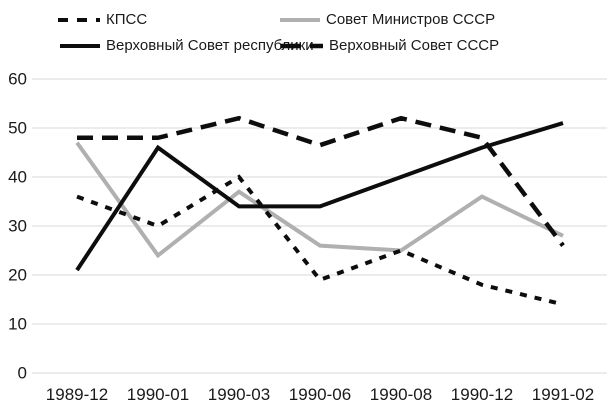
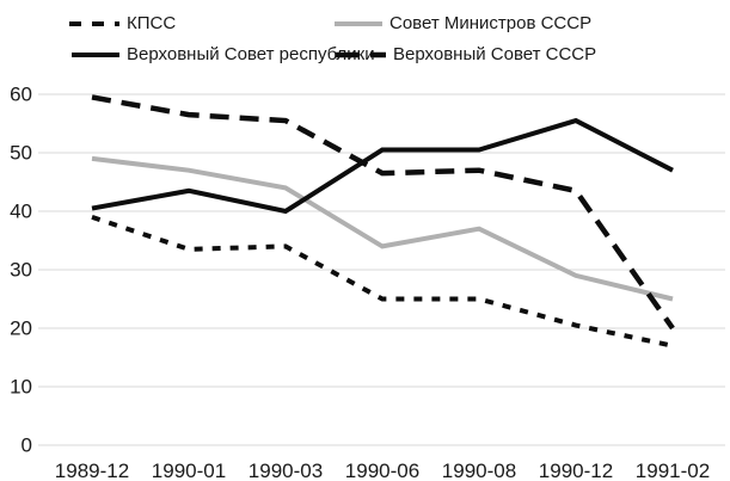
КПСС/1989-12: 36 -> 39
Совет Министров СССР/1989-12: 47 -> 49
Верховный Совет республики/1989-12: 21 -> 40
Верховный Совет СССР/1989-12: 48 -> 60
КПСС/1990-01: 30 -> 34
Совет Министров СССР/1990-01: 24 -> 47
Верховный Совет республики/1990-01: 46 -> 44
Верховный Совет СССР/1990-01: 48 -> 56
КПСС/1990-03: 40 -> 34
Совет Министров СССР/1990-03: 37 -> 44
Верховный Совет республики/1990-03: 34 -> 40
Верховный Совет СССР/1990-03: 52 -> 56
КПСС/1990-06: 19 -> 25
Совет Министров СССР/1990-06: 26 -> 34
Верховный Совет республики/1990-06: 34 -> 50
Совет Министров СССР/1990-08: 25 -> 37
Верховный Совет республики/1990-08: 40 -> 50
Верховный Совет СССР/1990-08: 52 -> 47
КПСС/1990-12: 18 -> 20
Совет Министров СССР/1990-12: 36 -> 29
Верховный Совет республики/1990-12: 46 -> 56
Верховный Совет СССР/1990-12: 48 -> 44
КПСС/1991-02: 14 -> 17
Совет Министров СССР/1991-02: 28 -> 25
Верховный Совет республики/1991-02: 51 -> 47
Верховный Совет СССР/1991-02: 26 -> 20
